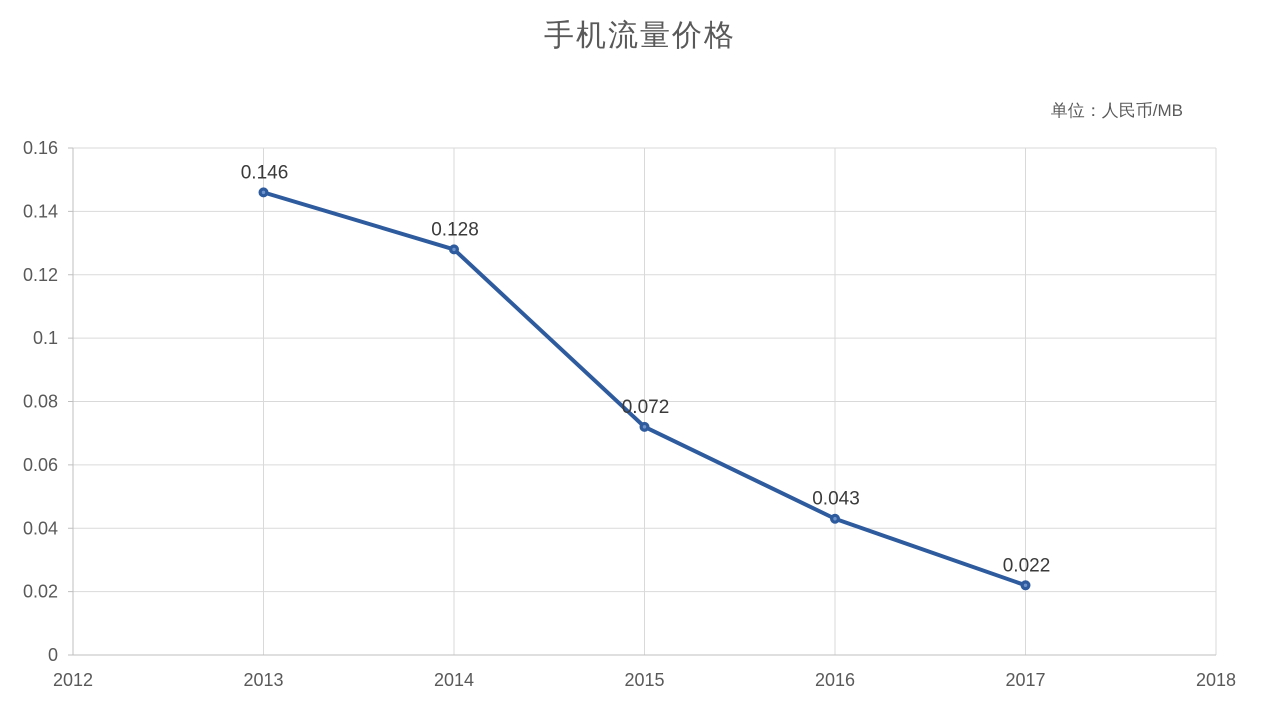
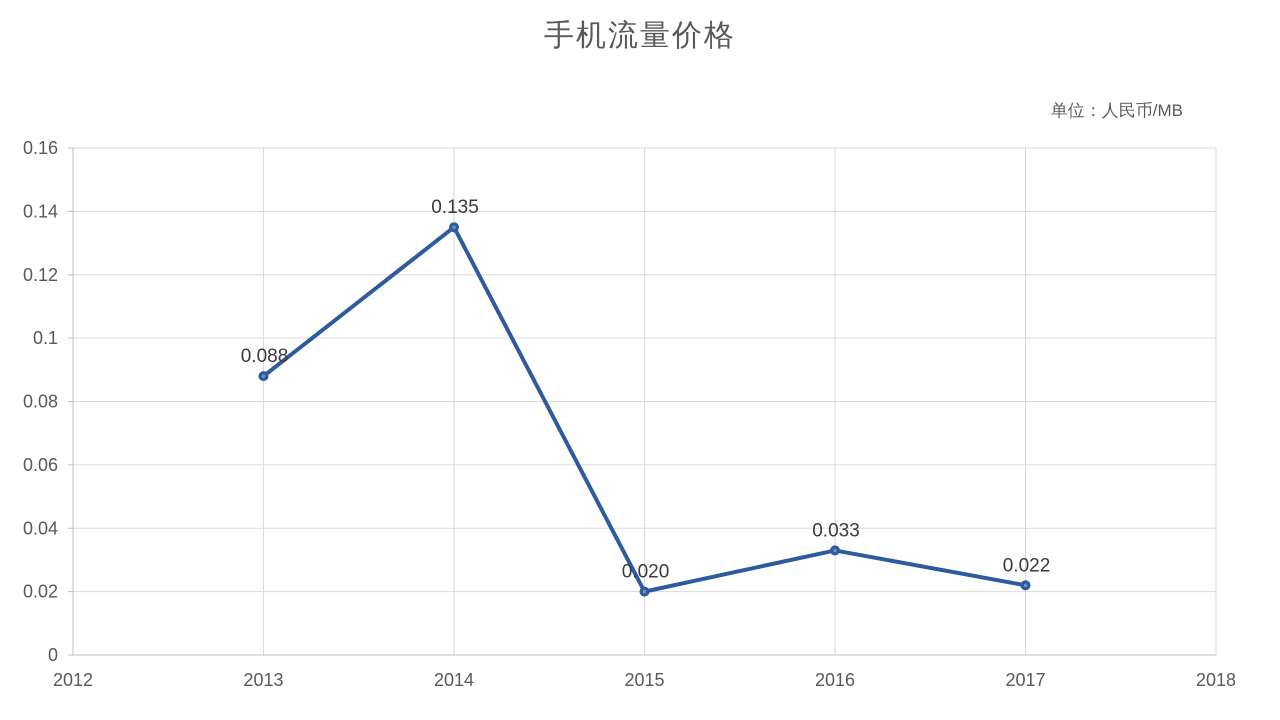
2013: 0.146 -> 0.088
2014: 0.128 -> 0.135
2015: 0.072 -> 0.020
2016: 0.043 -> 0.033
